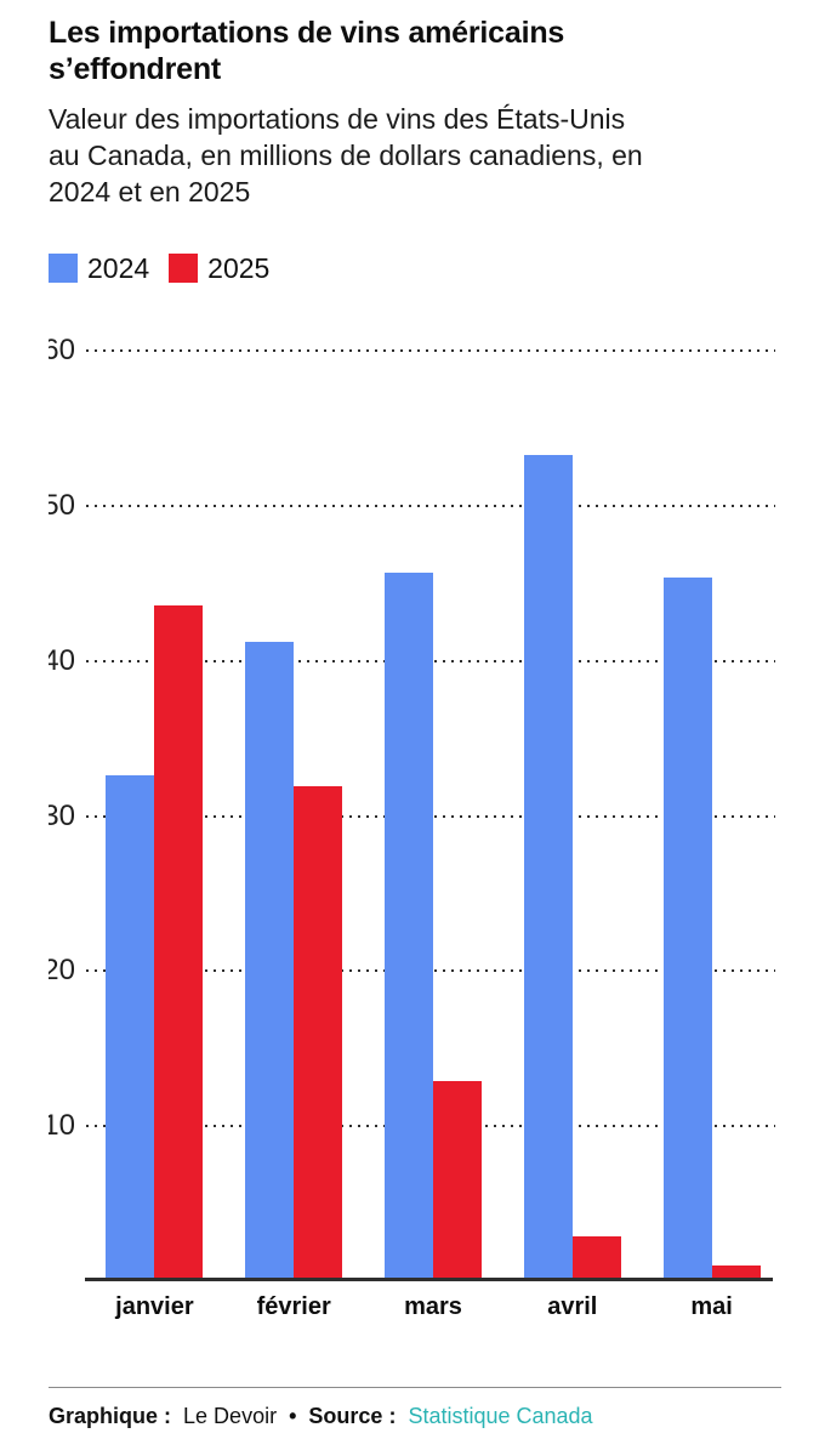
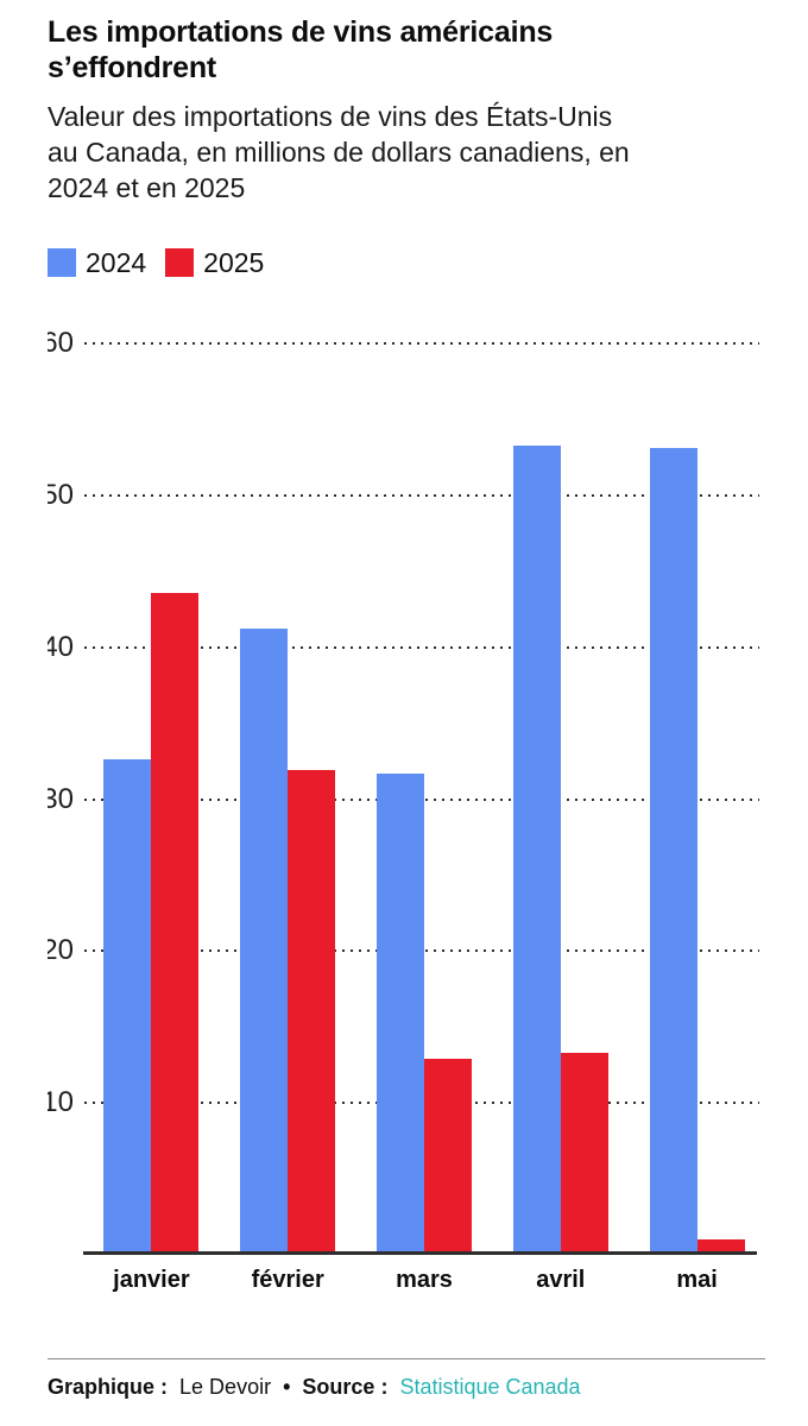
2024/mars: 45.7 -> 31.7
2025/avril: 2.9 -> 13.3
2024/mai: 45.4 -> 53.1
